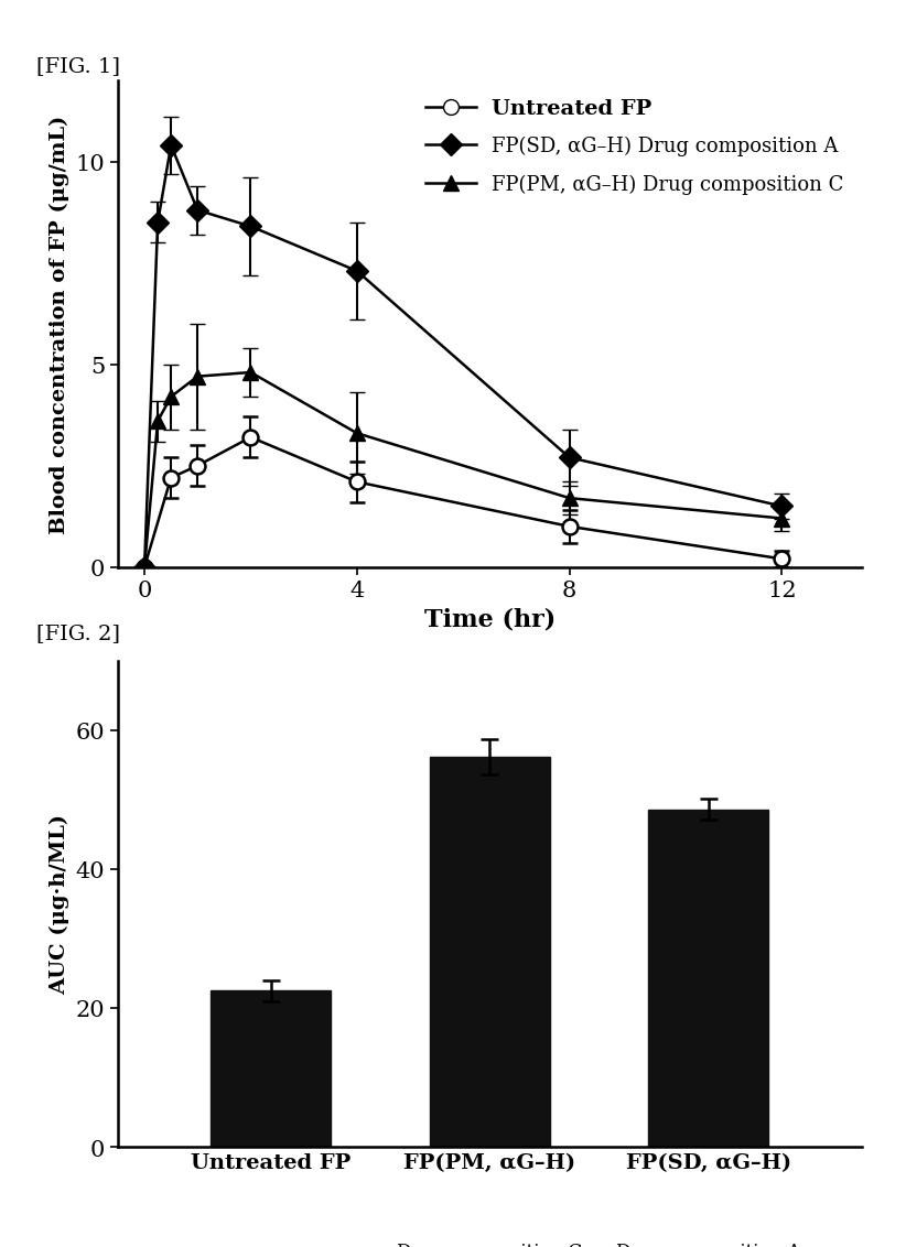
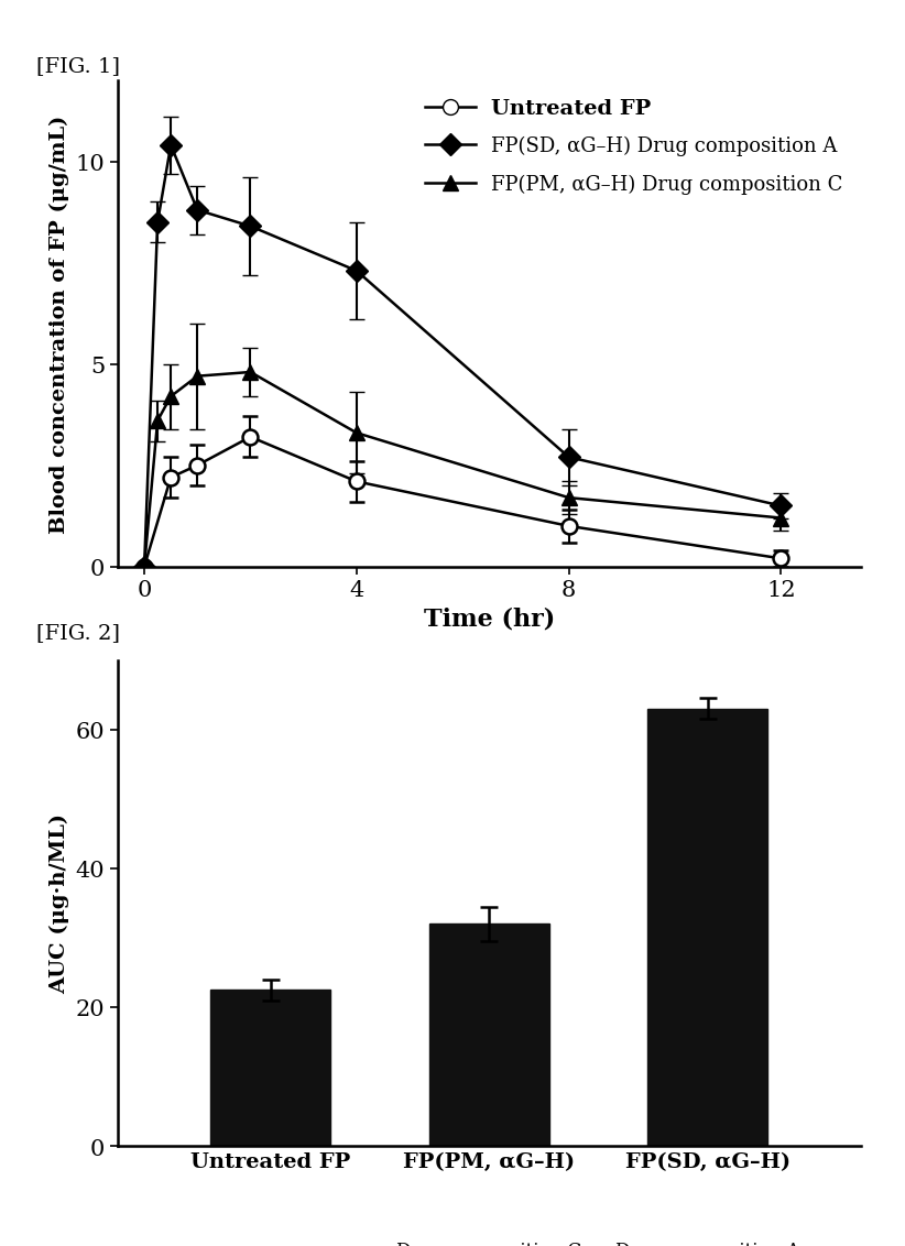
FP(PM, αG–H): 56.2 -> 32.0
FP(SD, αG–H): 48.6 -> 63.0
